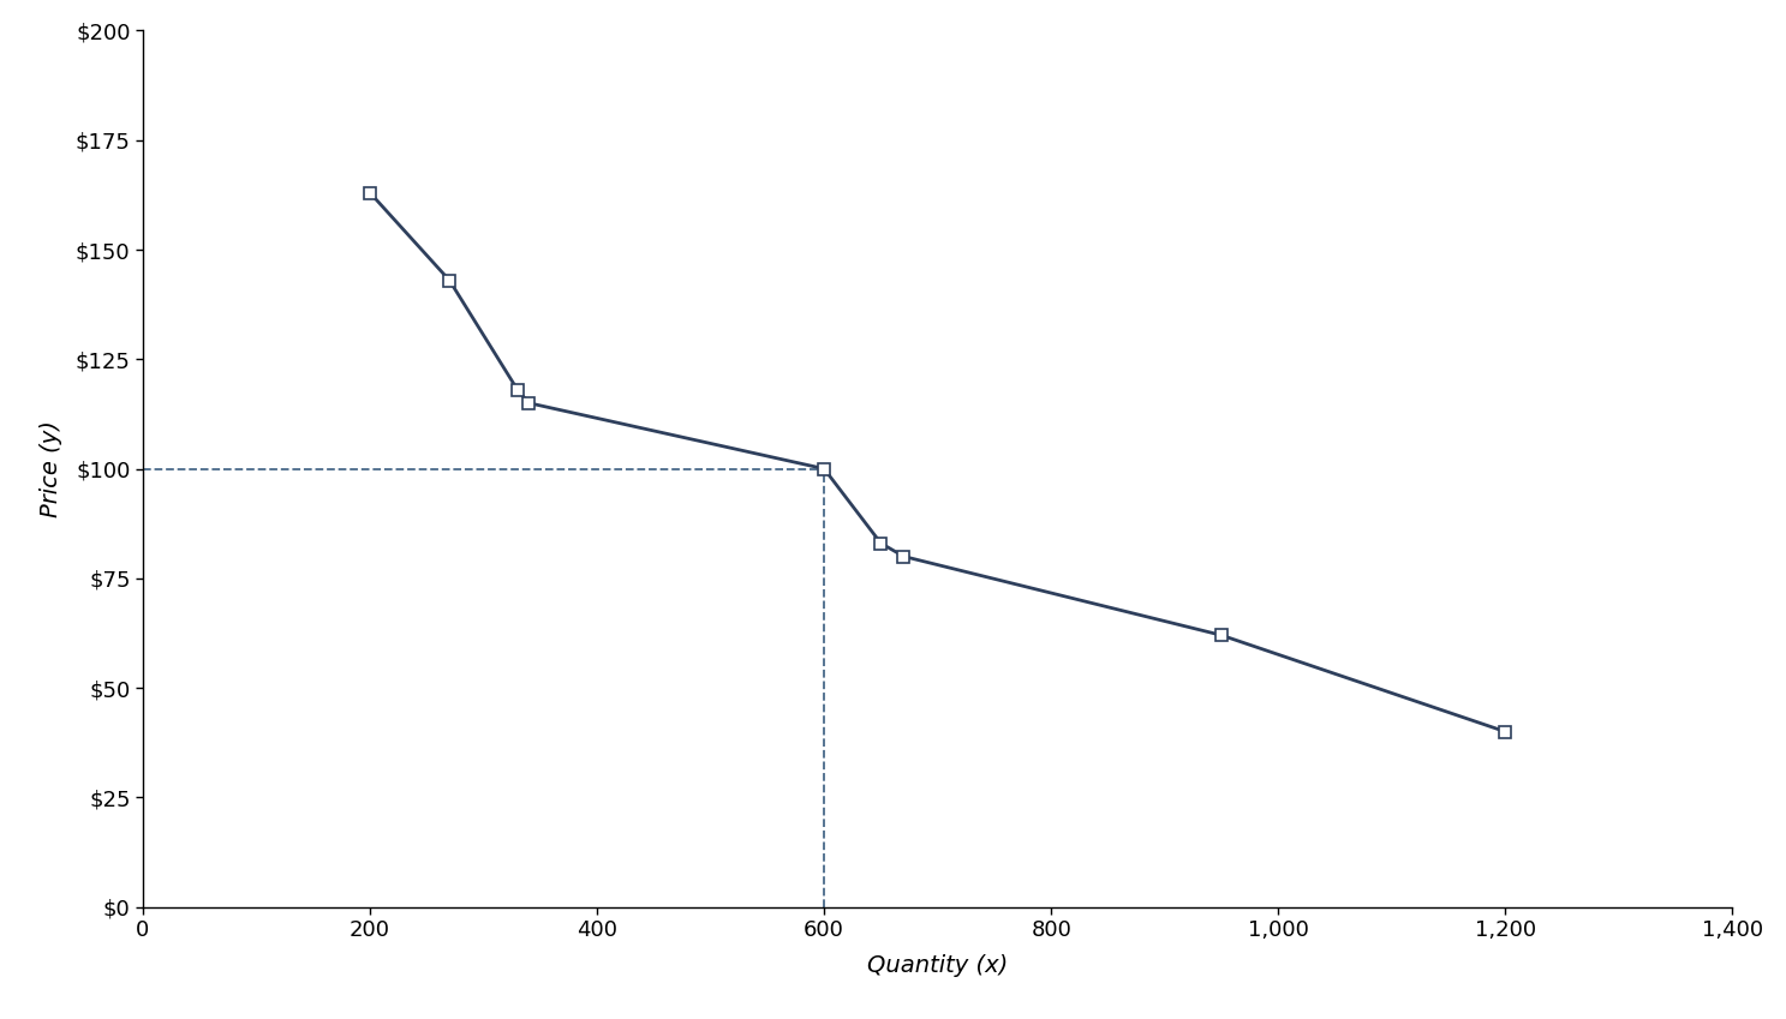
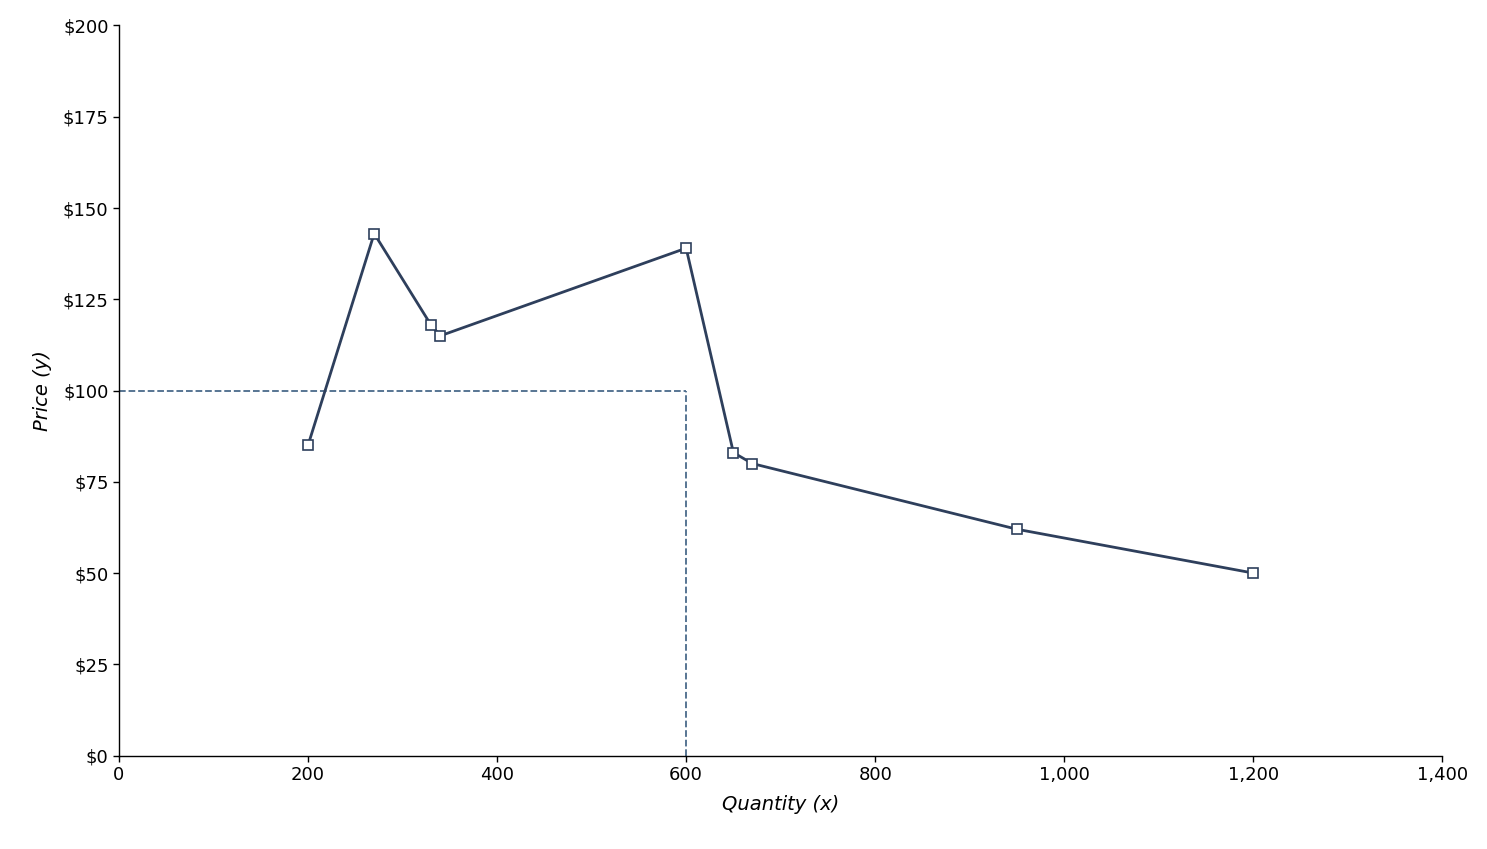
200: $163 -> $85
600: $100 -> $139
1,200: $40 -> $50
